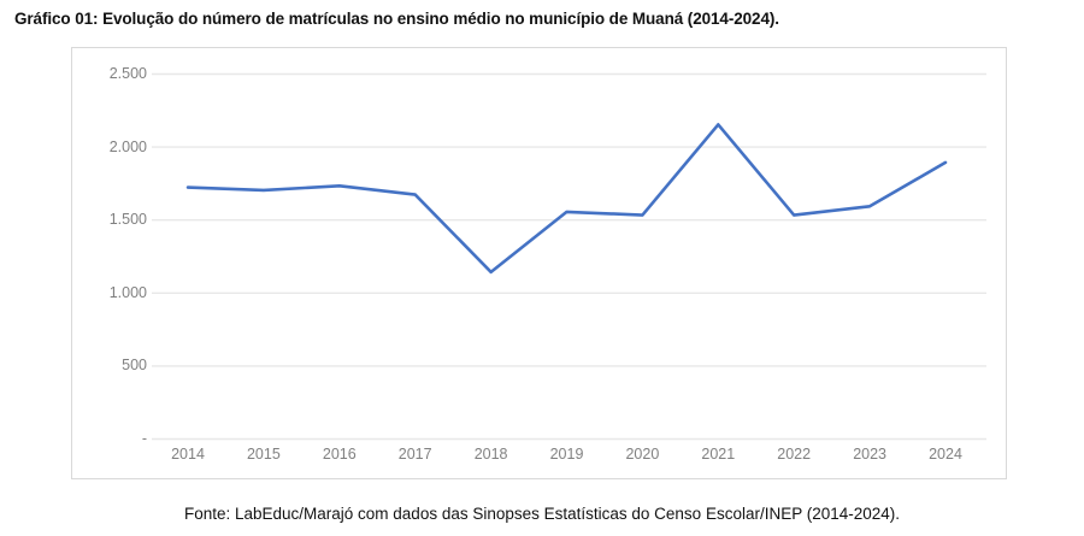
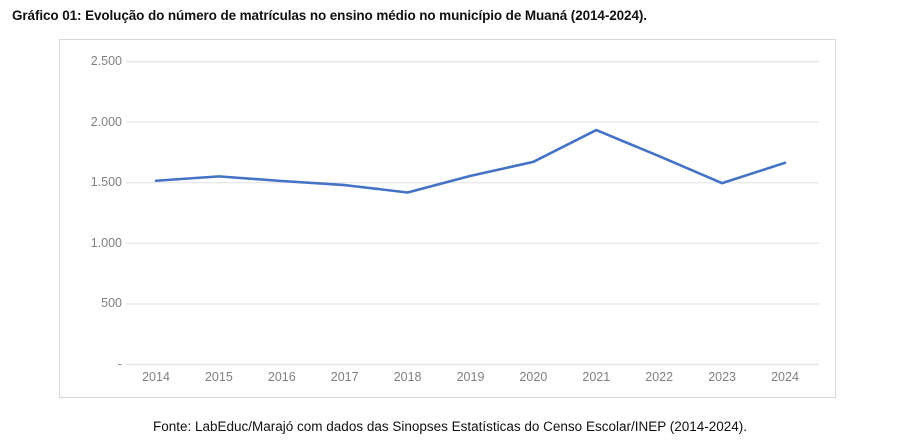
2014: 1720 -> 1510
2015: 1700 -> 1550
2016: 1730 -> 1510
2017: 1670 -> 1480
2018: 1140 -> 1420
2020: 1530 -> 1670
2021: 2150 -> 1930
2022: 1530 -> 1720
2023: 1590 -> 1490
2024: 1890 -> 1660
